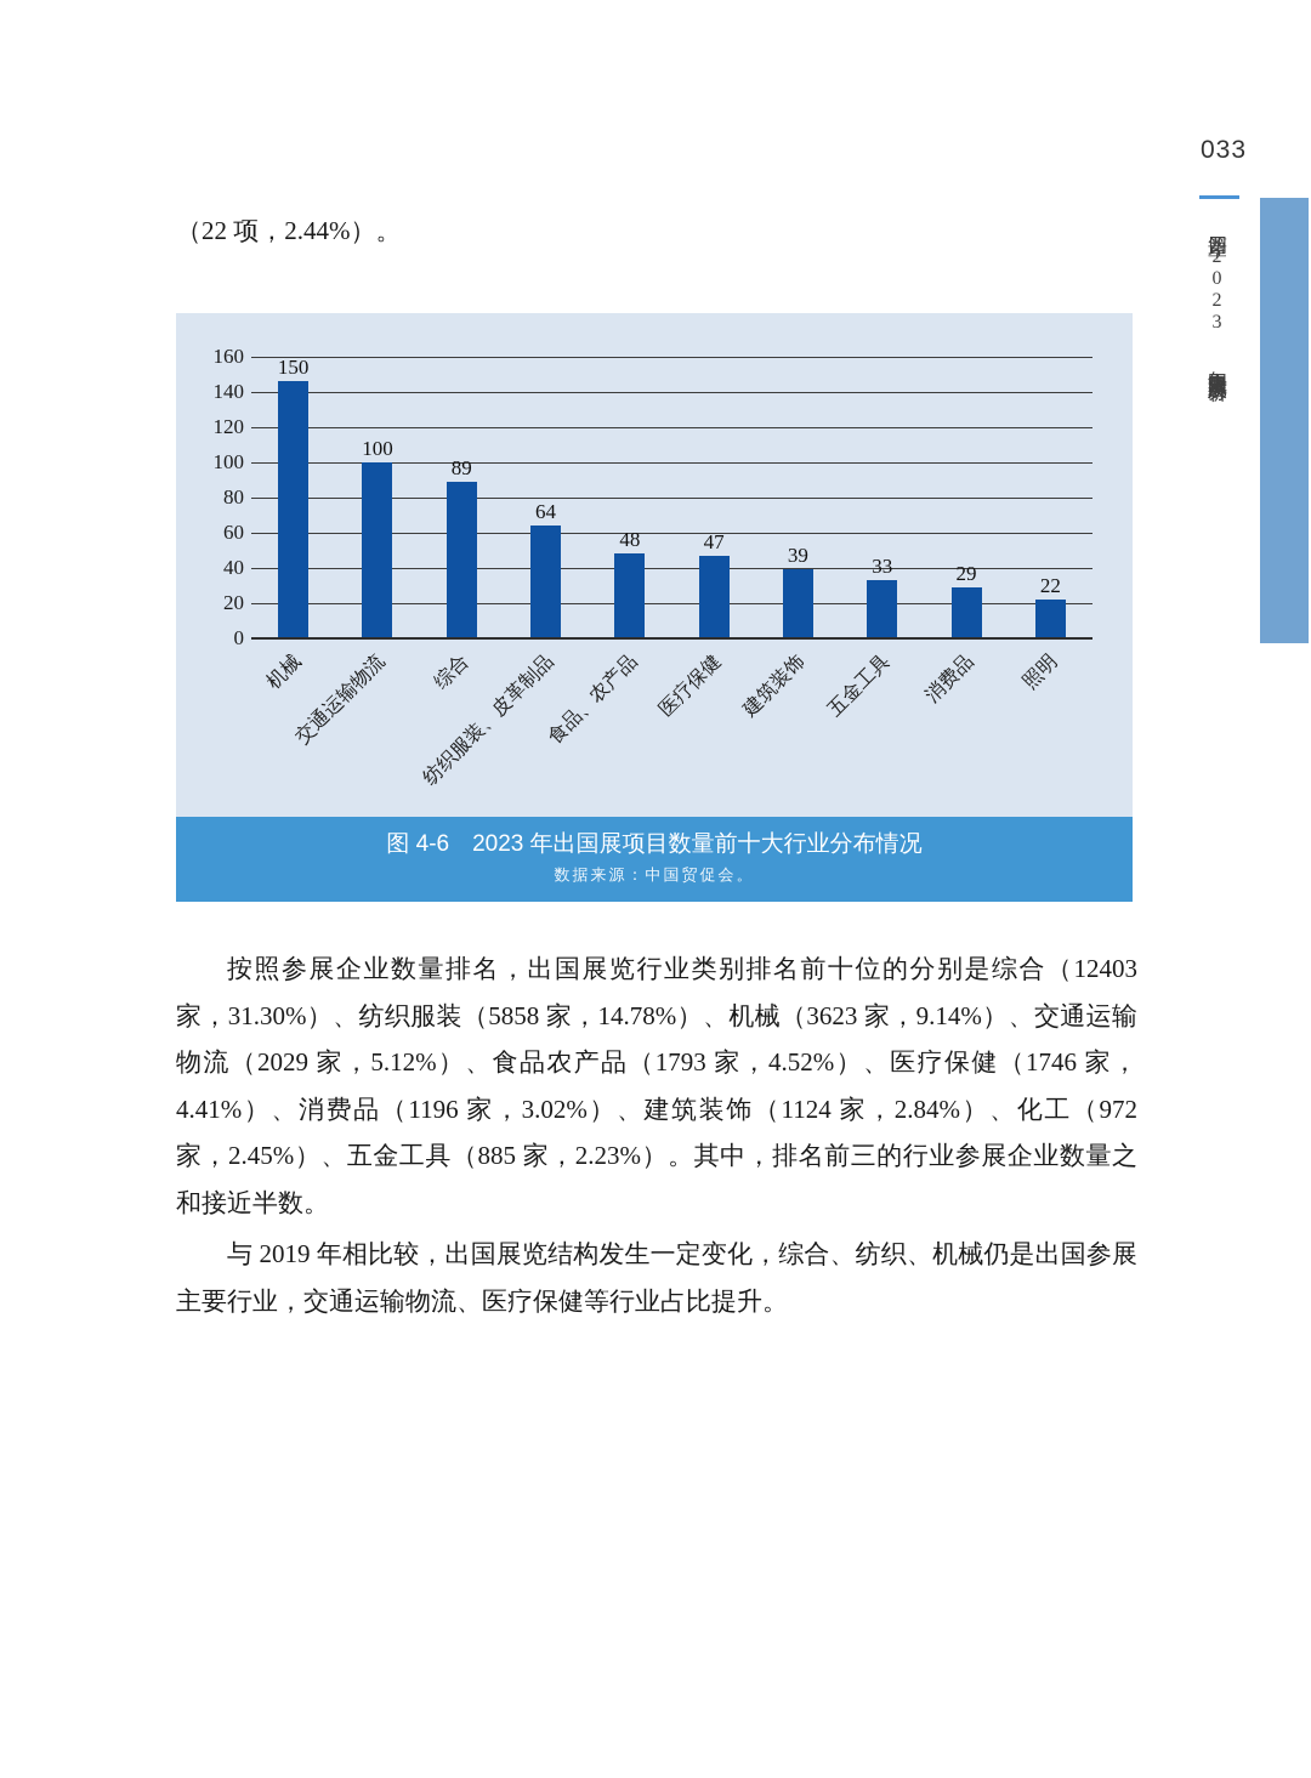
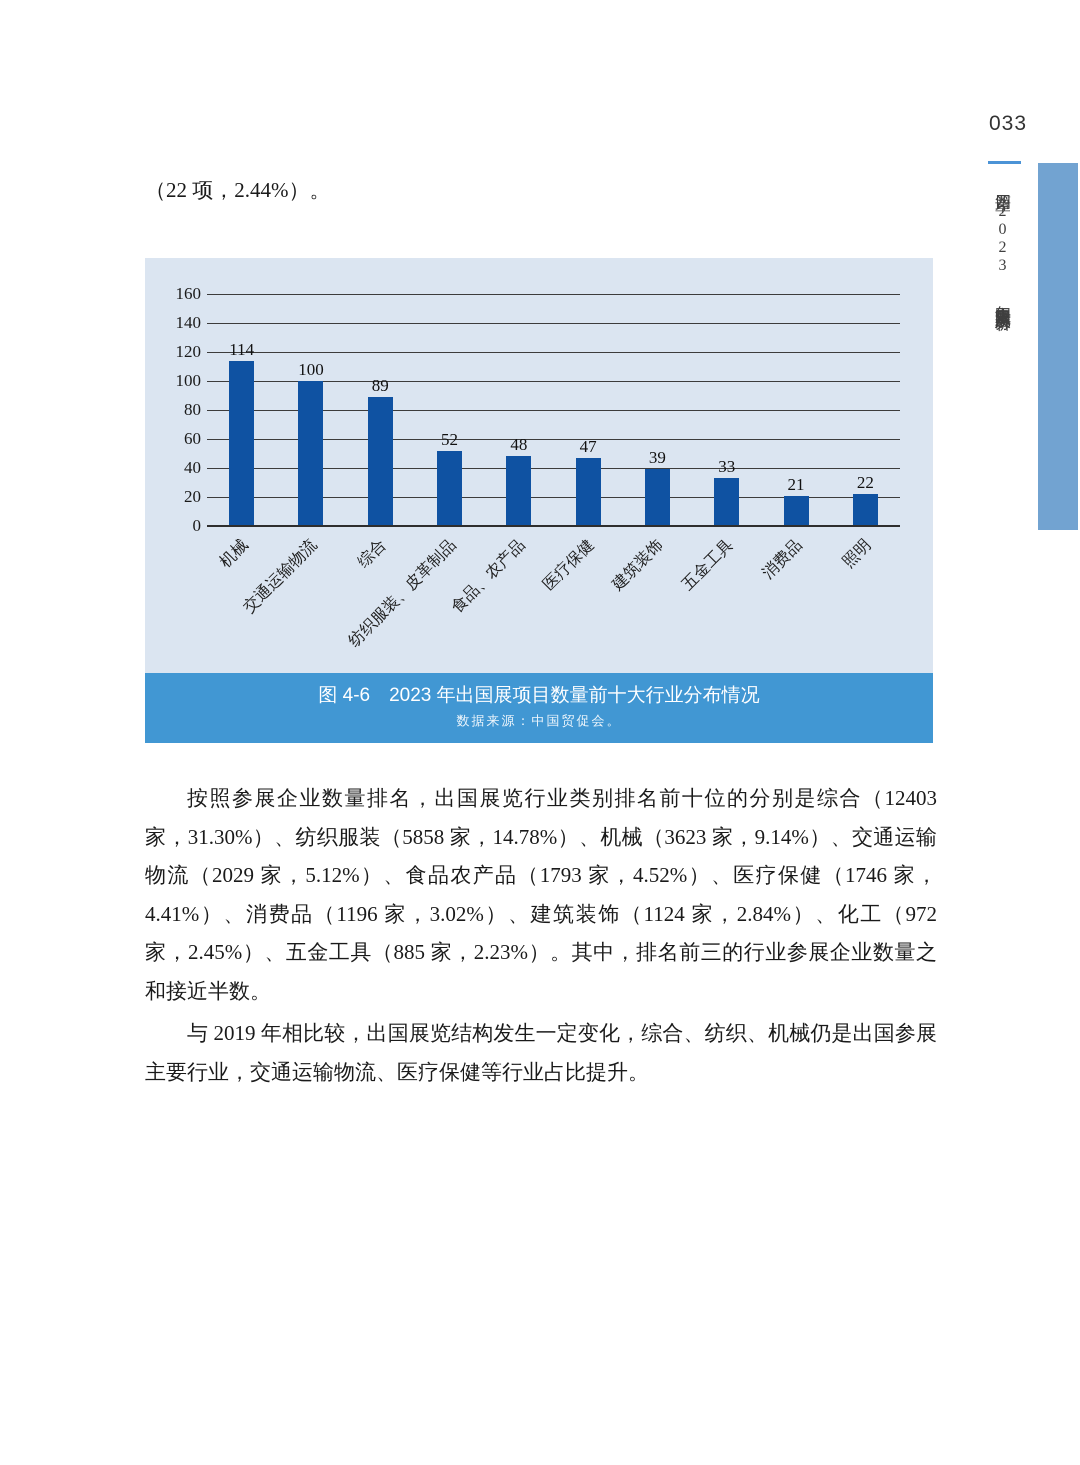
机械: 150 -> 114
纺织服装、皮革制品: 64 -> 52
消费品: 29 -> 21
